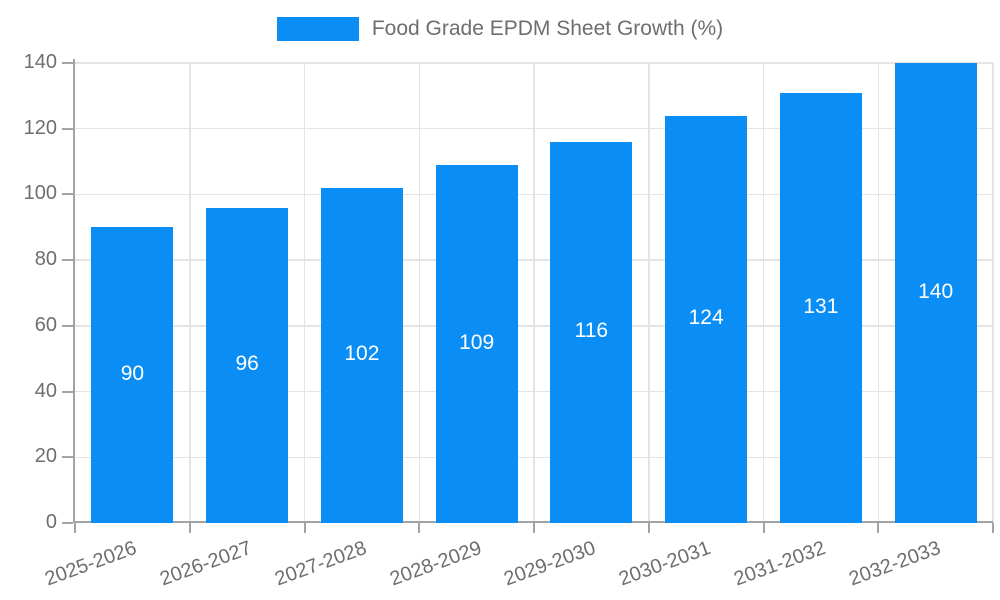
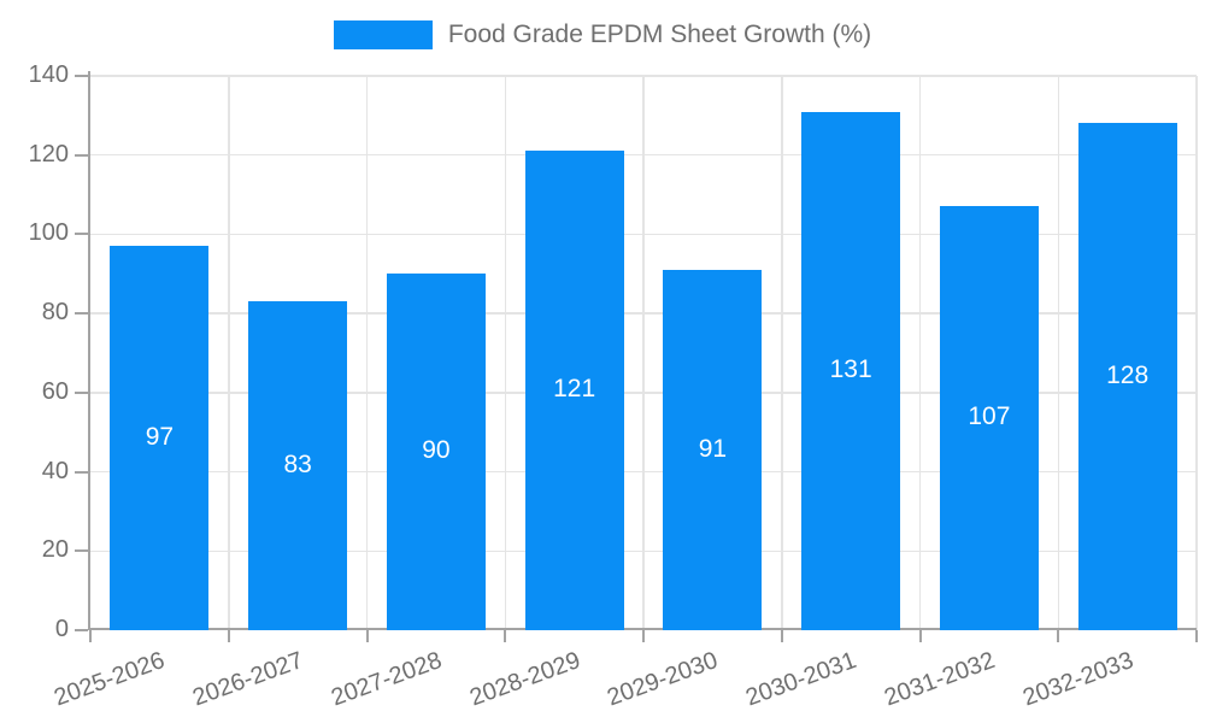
2025-2026: 90 -> 97
2026-2027: 96 -> 83
2027-2028: 102 -> 90
2028-2029: 109 -> 121
2029-2030: 116 -> 91
2030-2031: 124 -> 131
2031-2032: 131 -> 107
2032-2033: 140 -> 128
